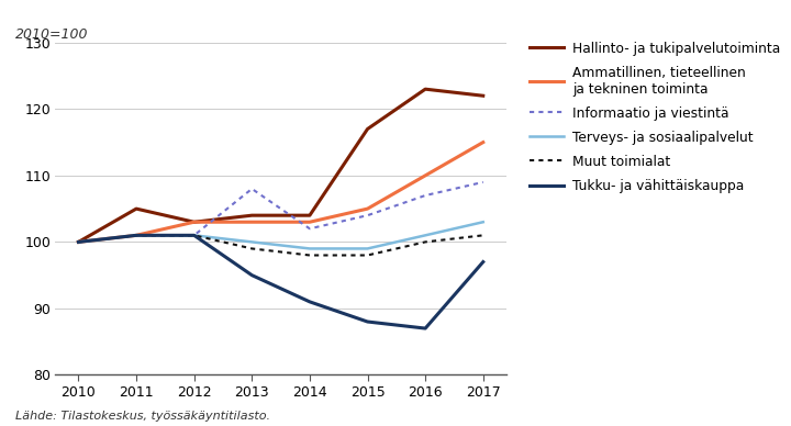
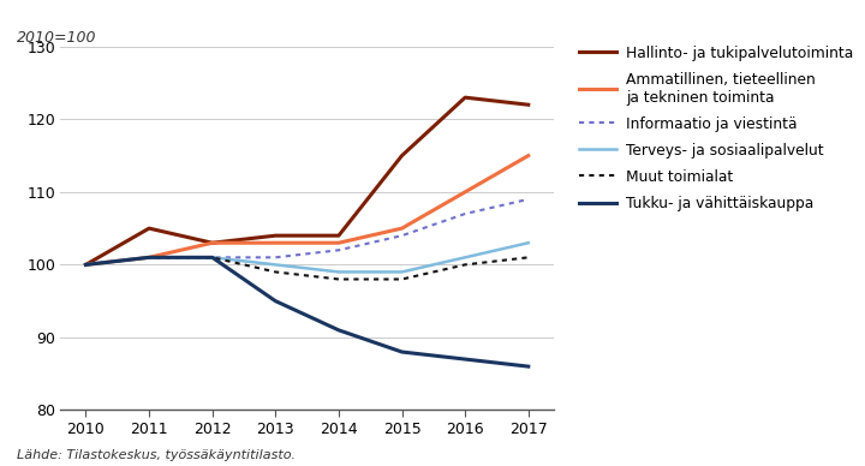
Informaatio ja viestintä/2013: 108 -> 101
Hallinto- ja tukipalvelutoiminta/2015: 117 -> 115
Tukku- ja vähittäiskauppa/2017: 97 -> 86
